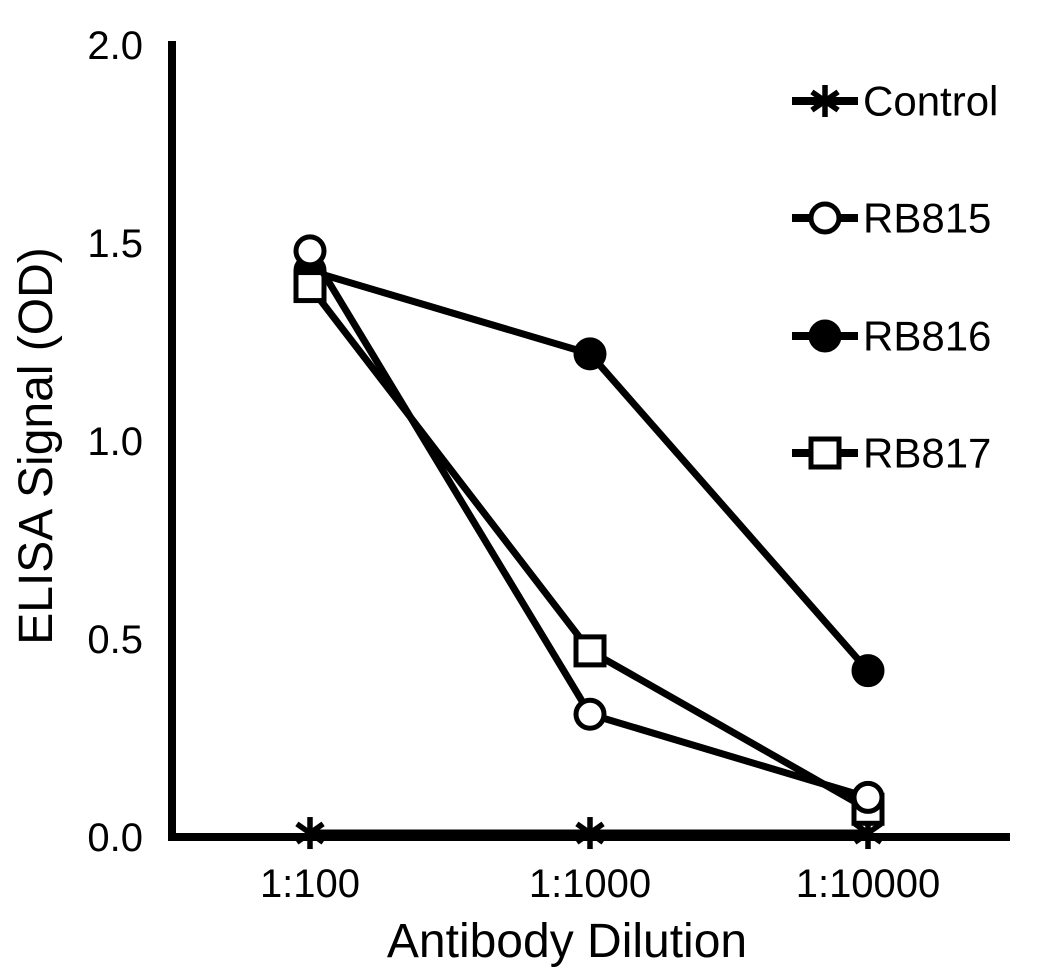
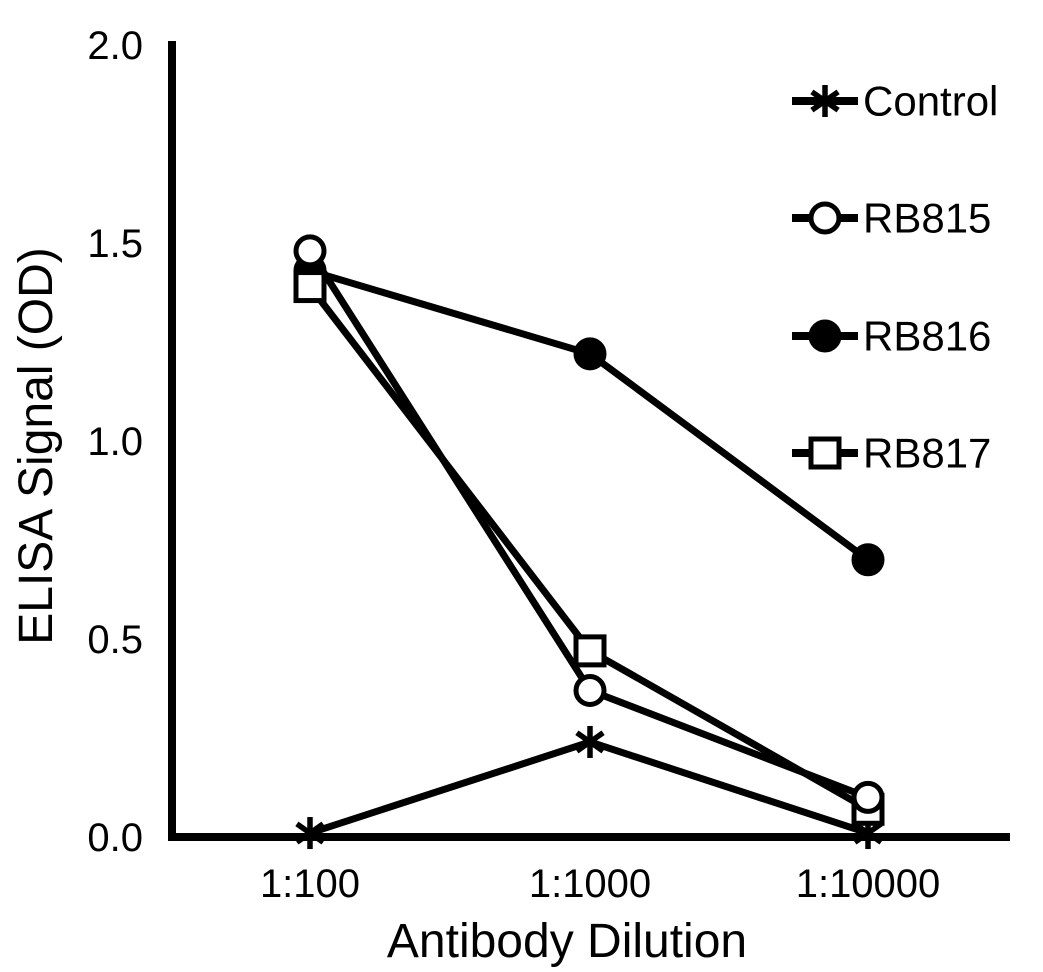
Control/1:1000: 0.01 -> 0.24
RB815/1:1000: 0.31 -> 0.37
RB816/1:10000: 0.42 -> 0.70
